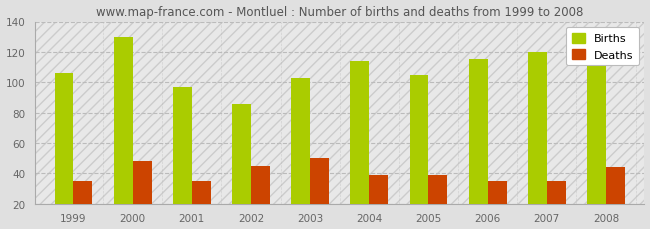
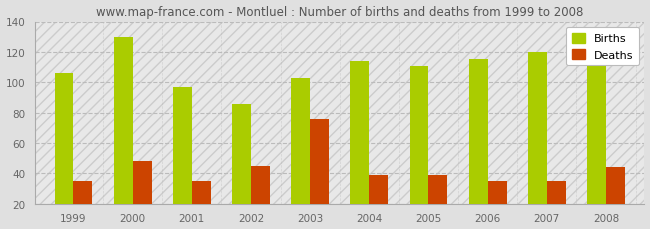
Deaths/2003: 50 -> 76
Births/2005: 105 -> 111
